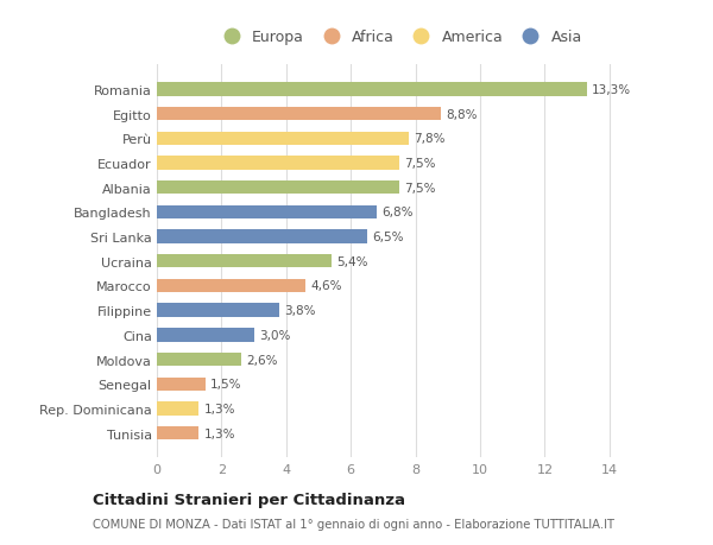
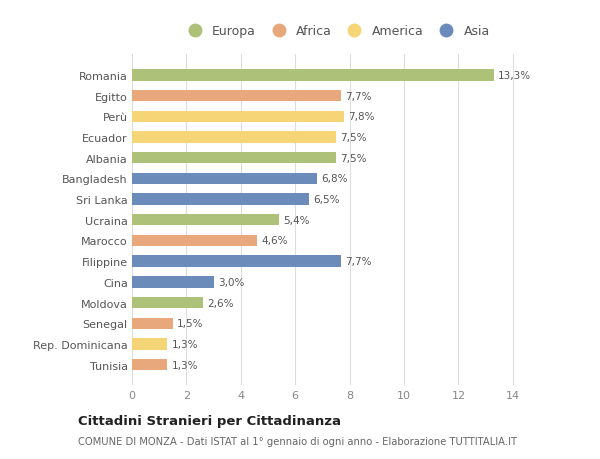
Egitto: 8,8% -> 7,7%
Filippine: 3,8% -> 7,7%
